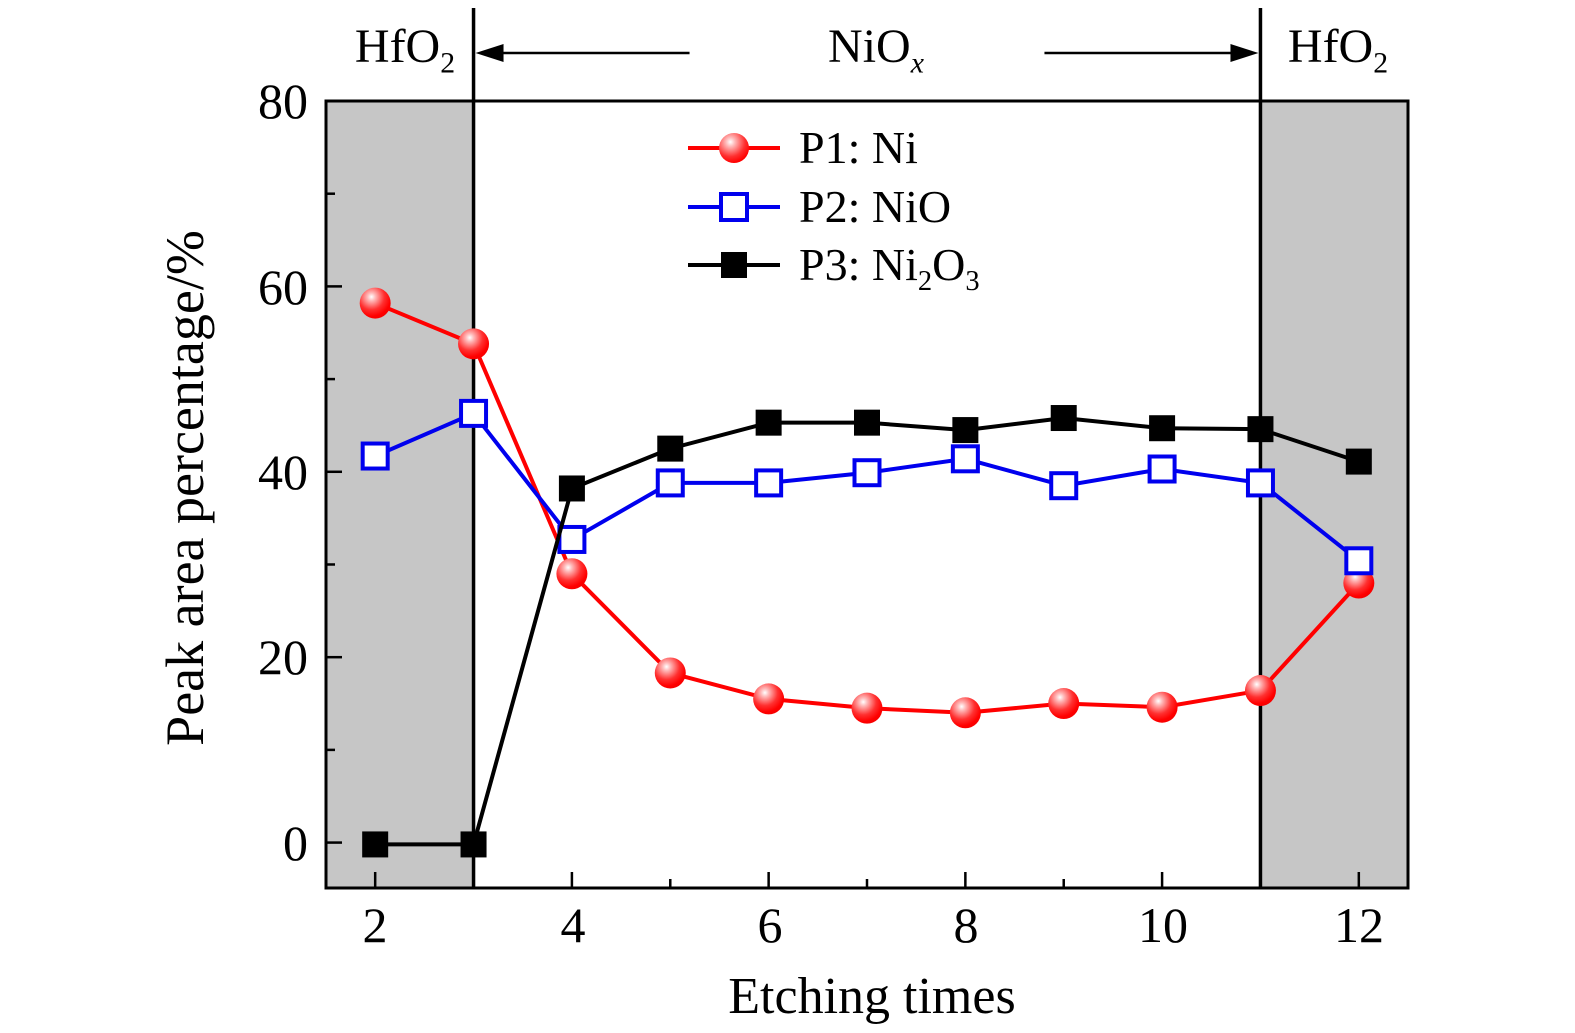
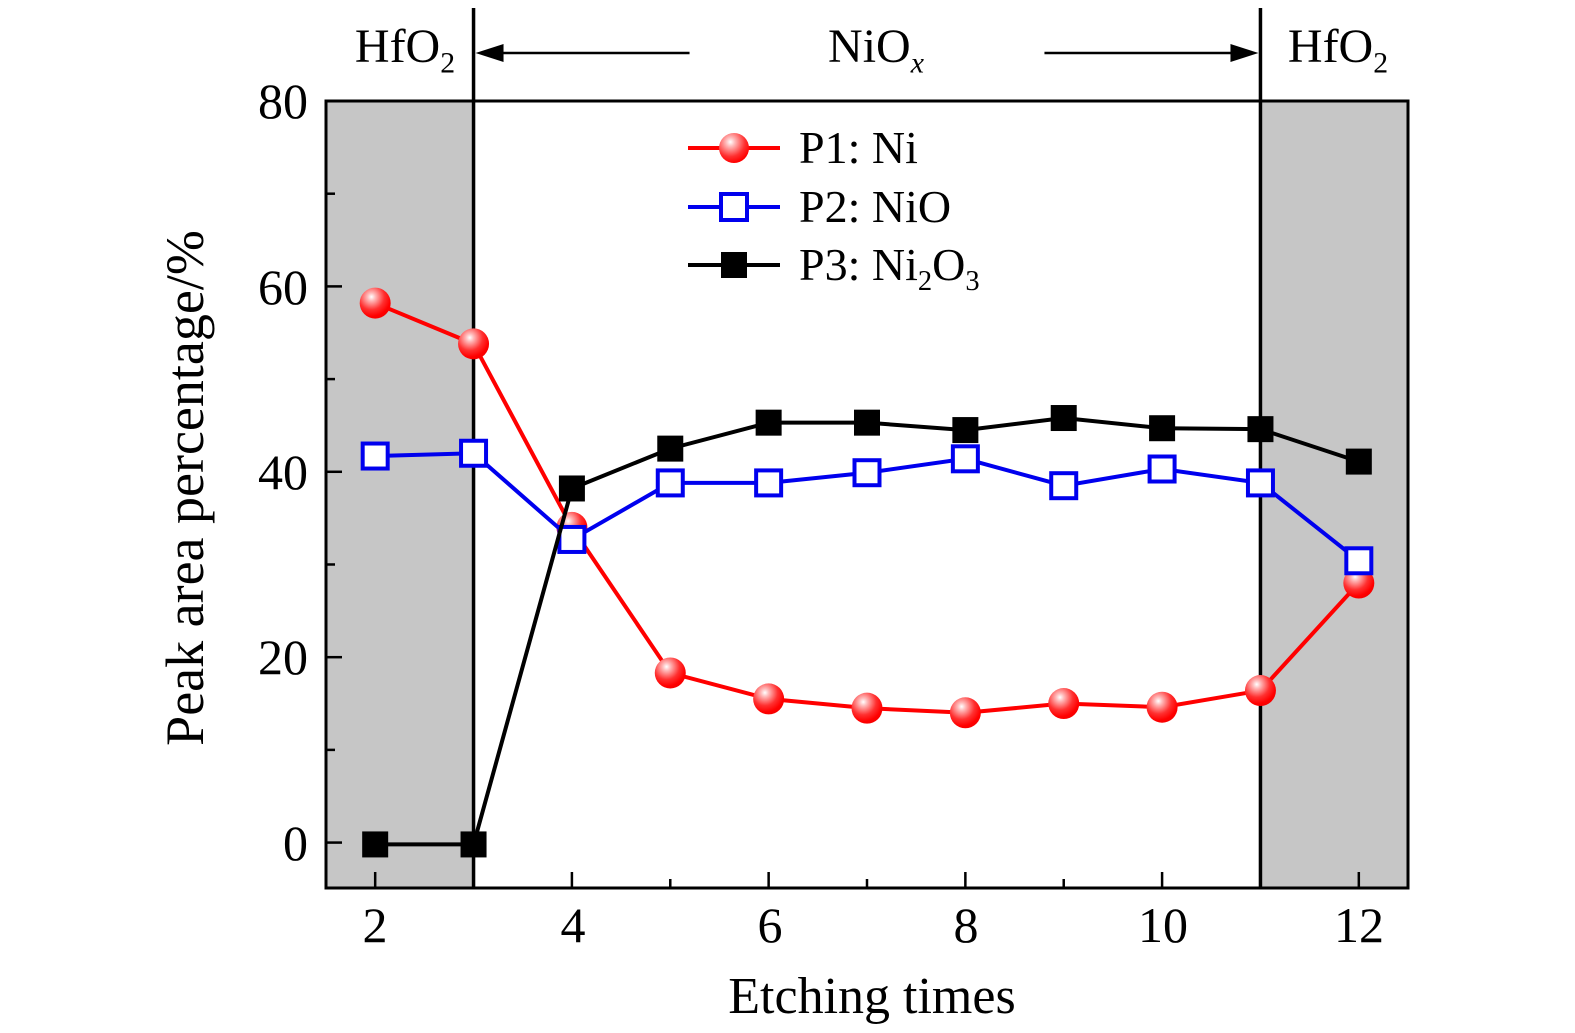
P2: NiO/3: 46 -> 42
P1: Ni/4: 29 -> 34
